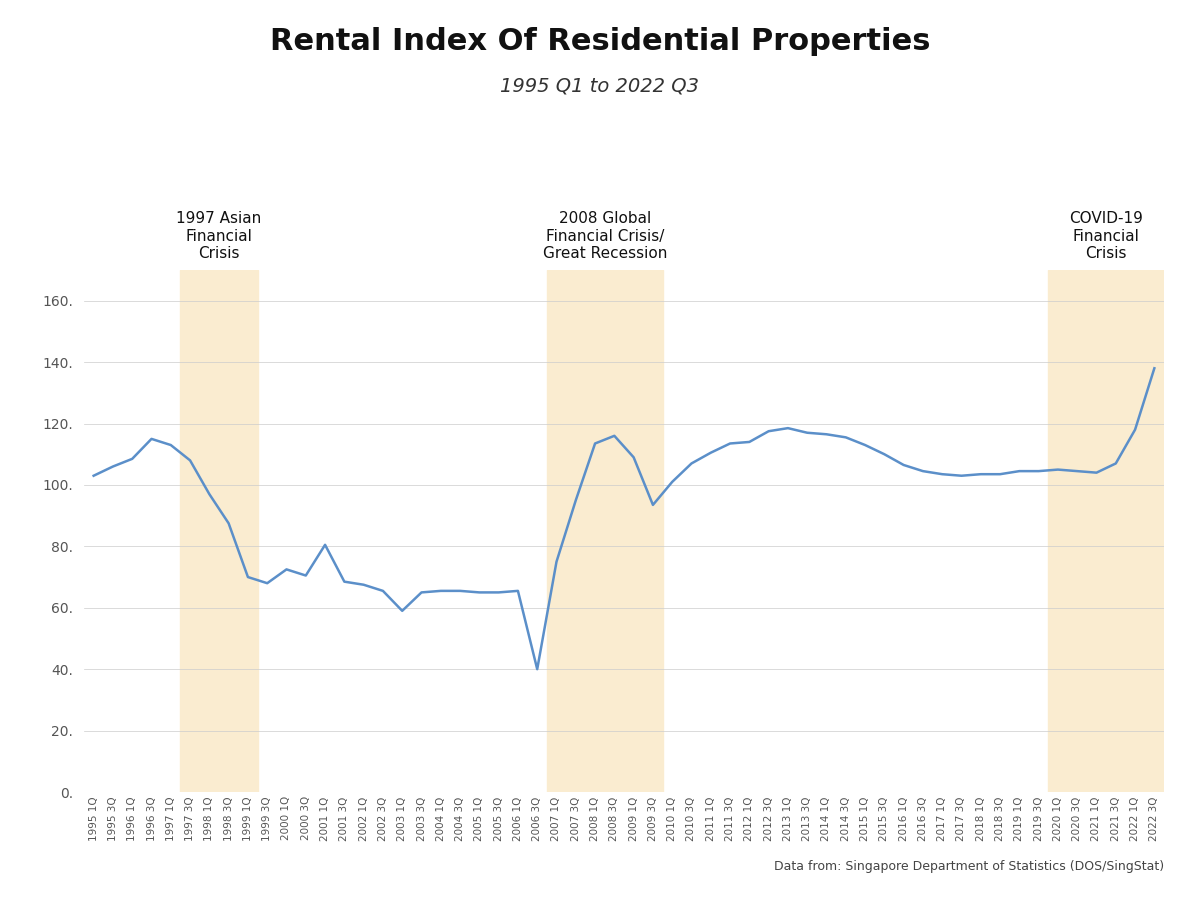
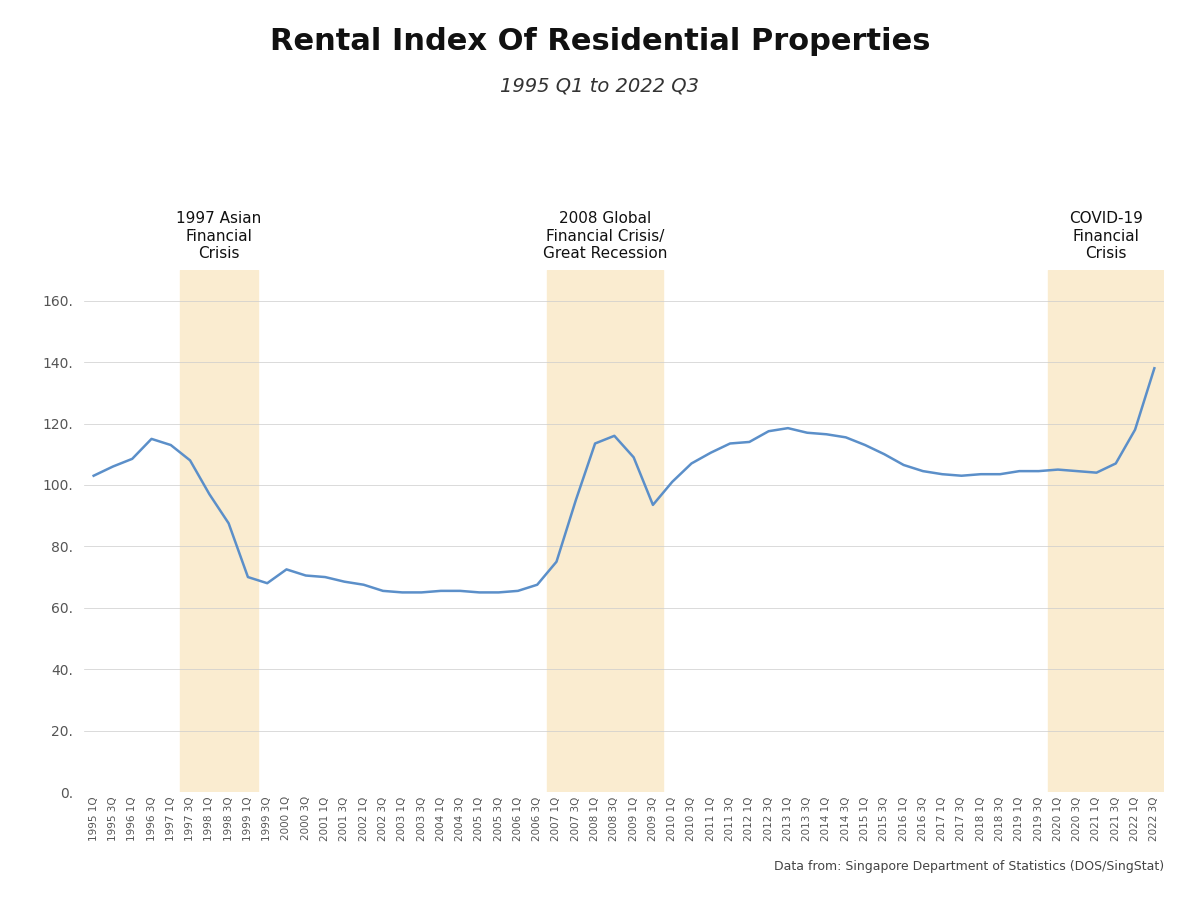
2001 1Q: 80.5. -> 70.0.
2003 1Q: 59.0. -> 65.0.
2006 3Q: 40.0. -> 67.5.
